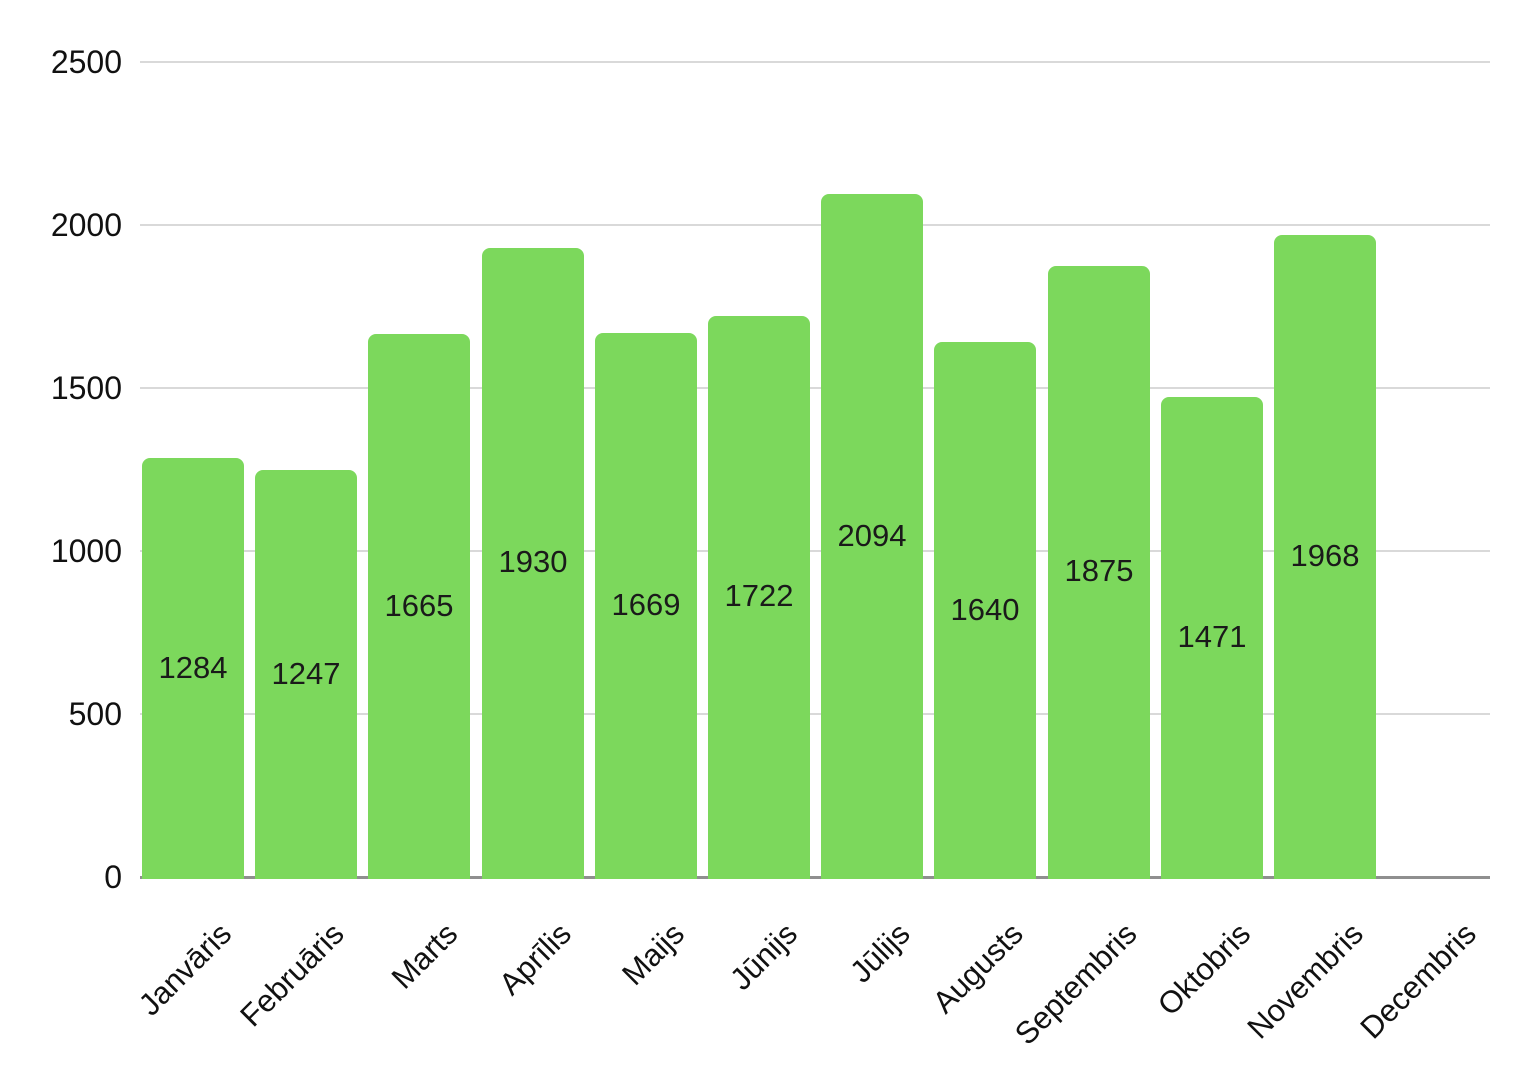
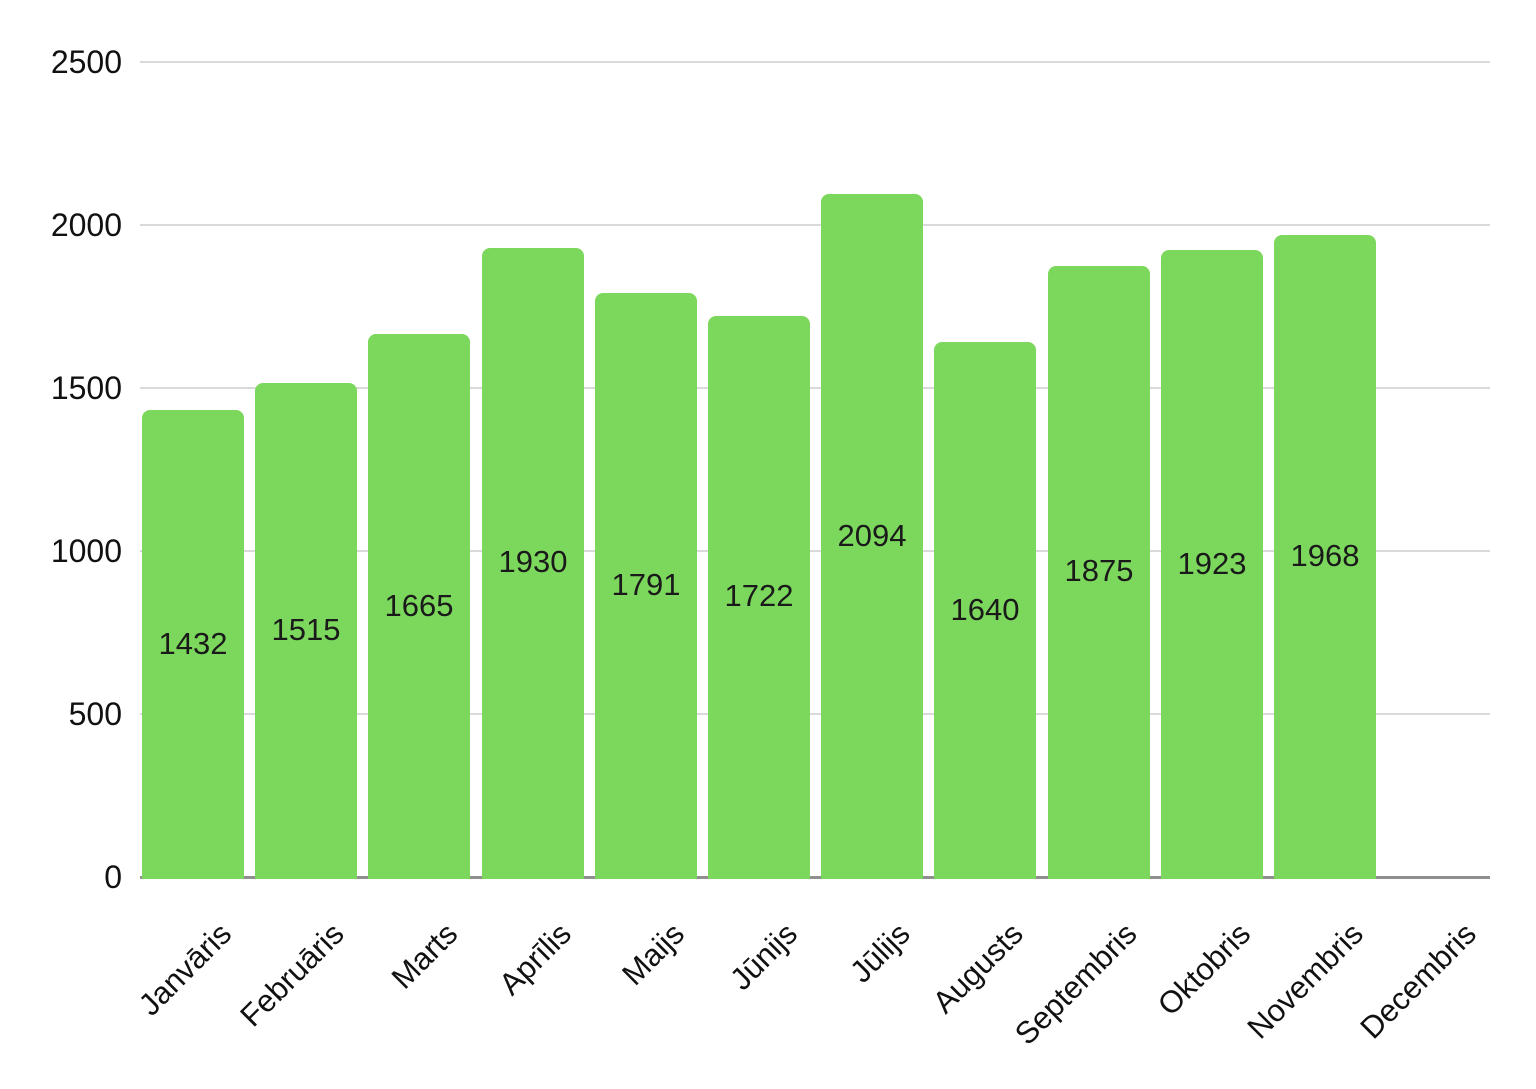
Janvāris: 1284 -> 1432
Februāris: 1247 -> 1515
Maijs: 1669 -> 1791
Oktobris: 1471 -> 1923
